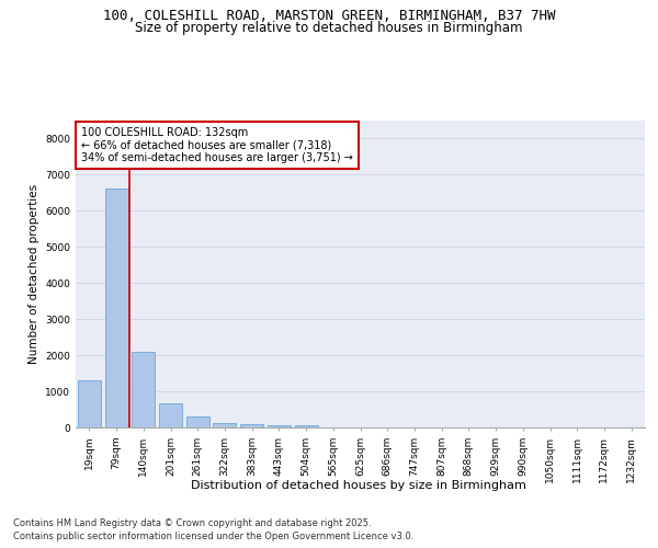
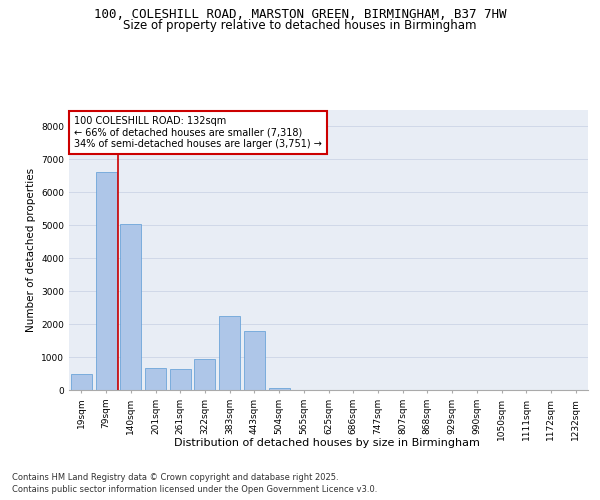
19sqm: 1300 -> 500
140sqm: 2100 -> 5050
261sqm: 300 -> 650
322sqm: 130 -> 950
383sqm: 80 -> 2250
443sqm: 50 -> 1800
